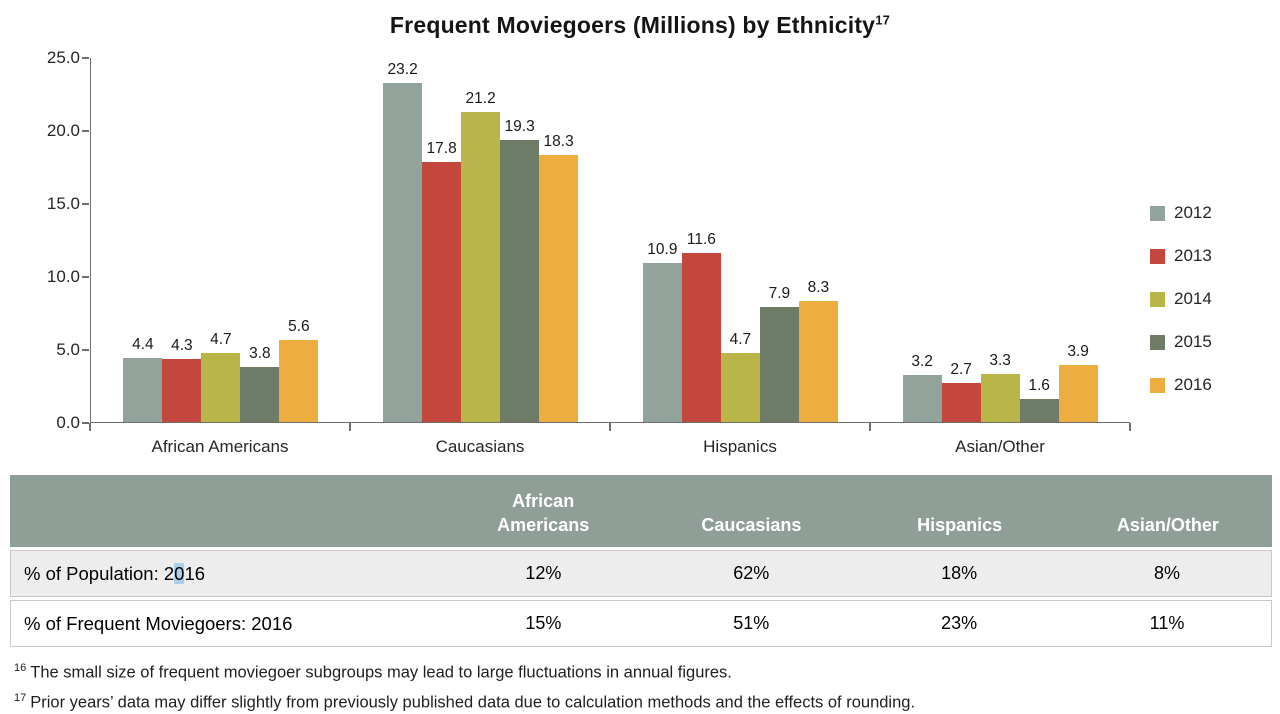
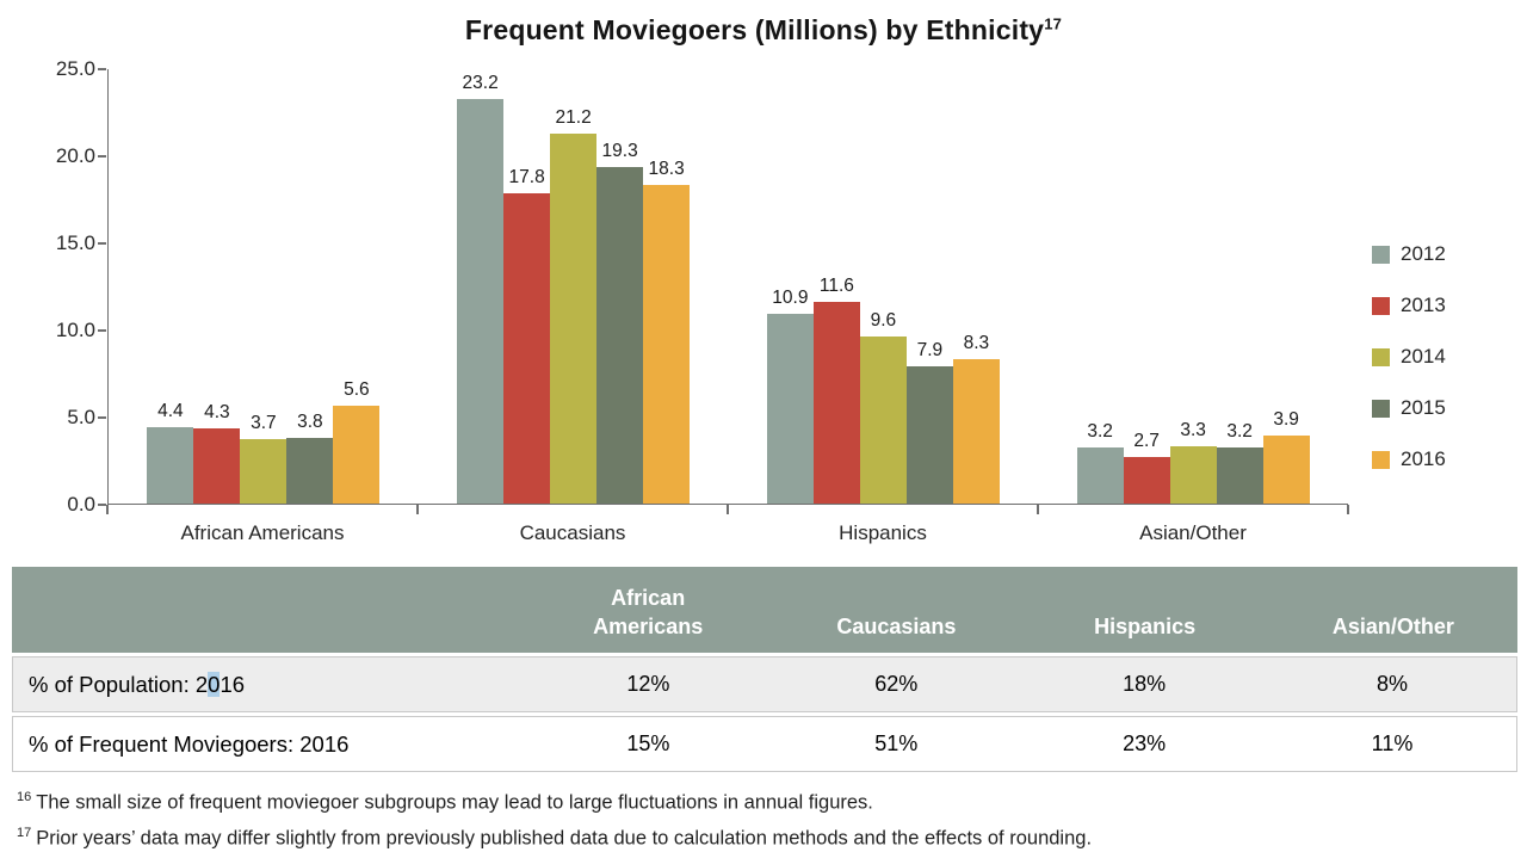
2014/African Americans: 4.7 -> 3.7
2014/Hispanics: 4.7 -> 9.6
2015/Asian/Other: 1.6 -> 3.2
